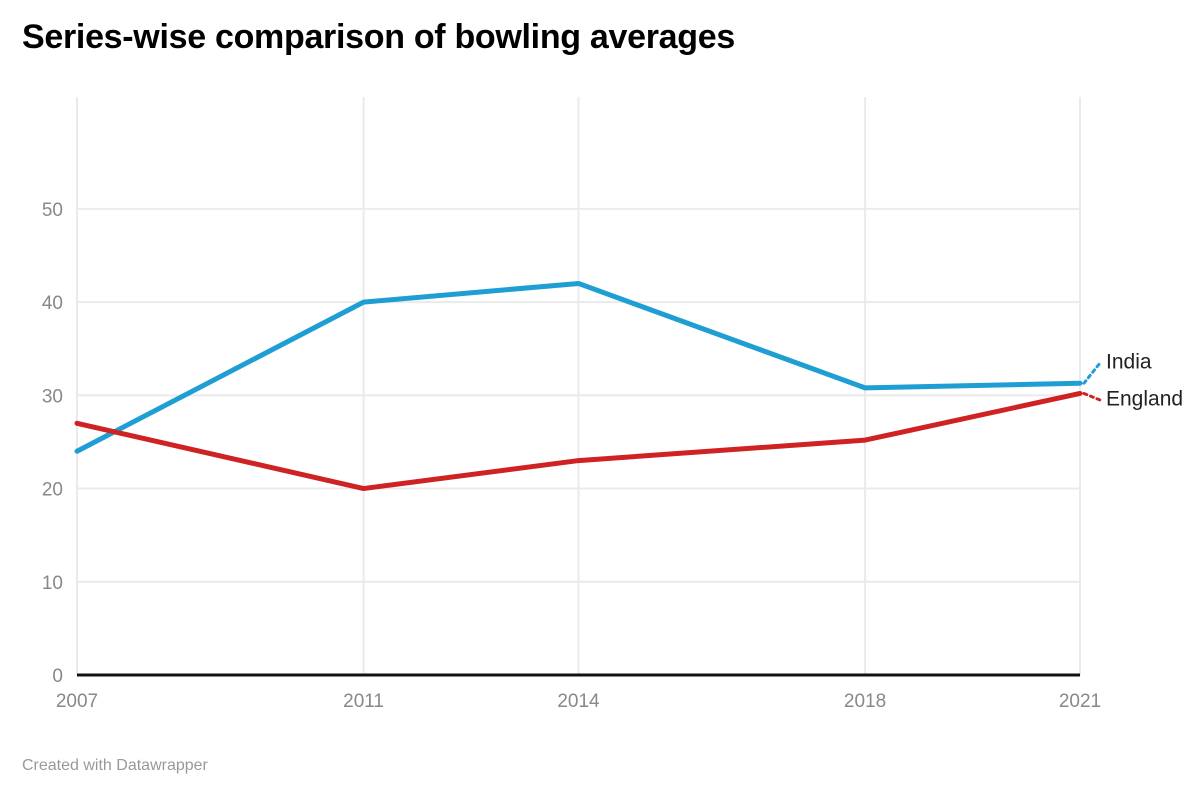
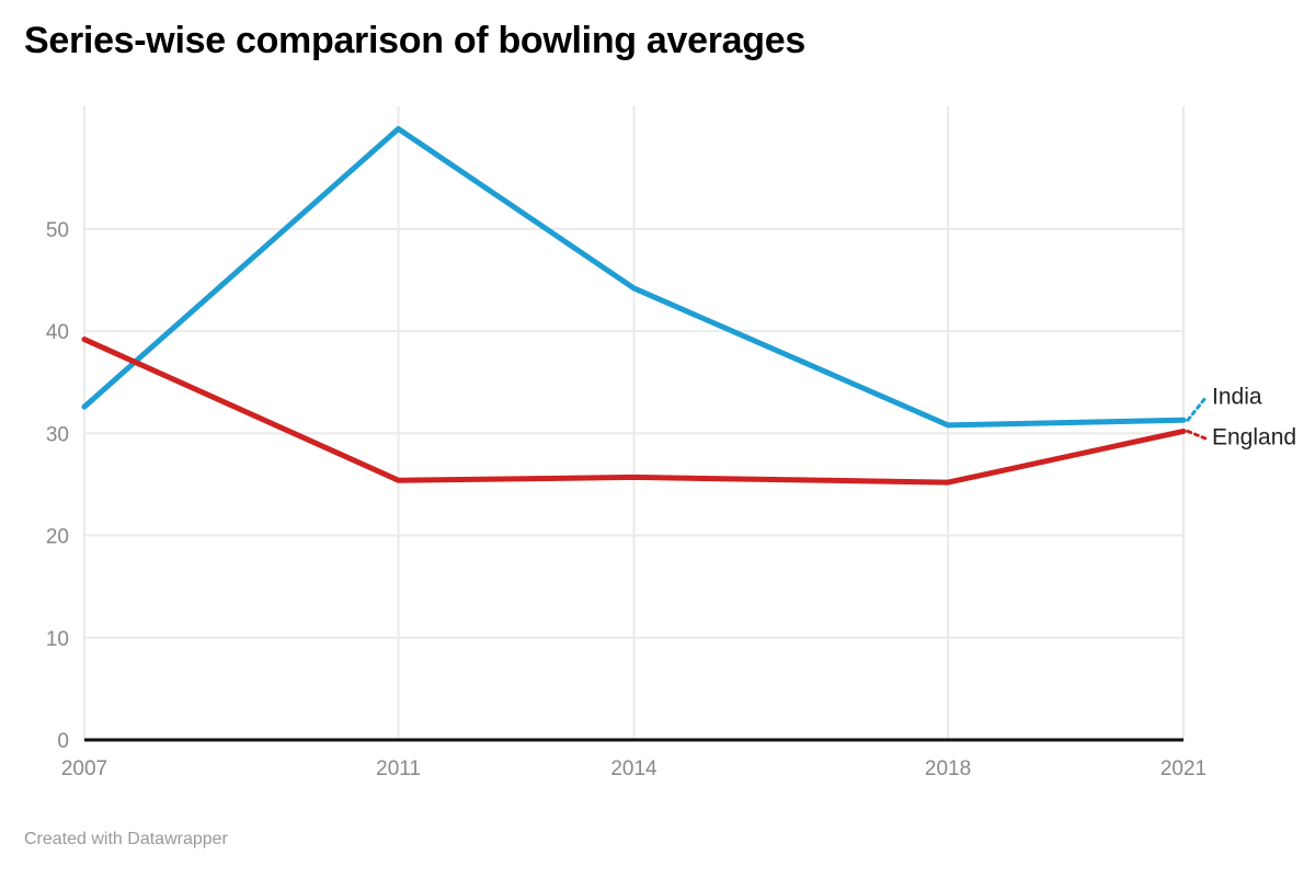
India/2007: 24 -> 33
England/2007: 27 -> 39
India/2011: 40 -> 60
England/2011: 20 -> 25
India/2014: 42 -> 44
England/2014: 23 -> 26
